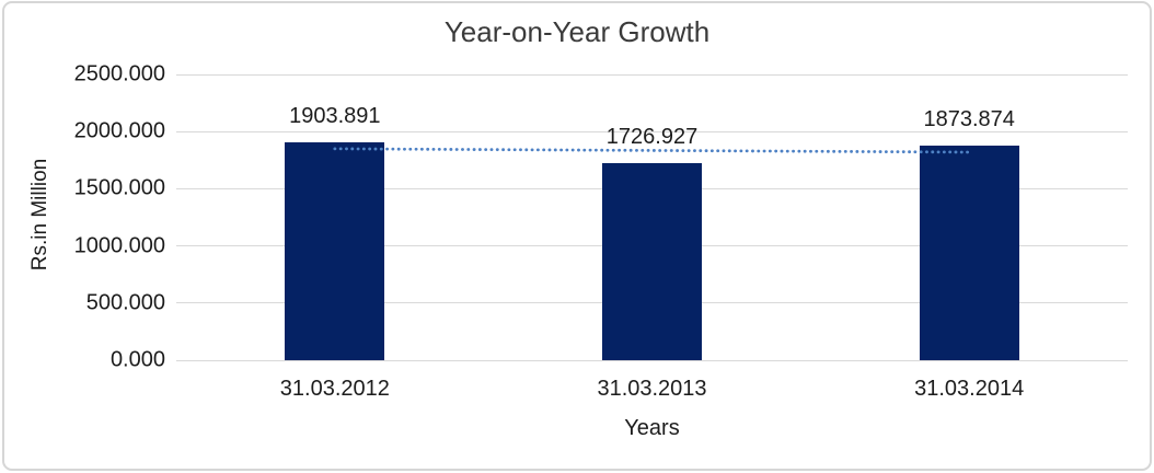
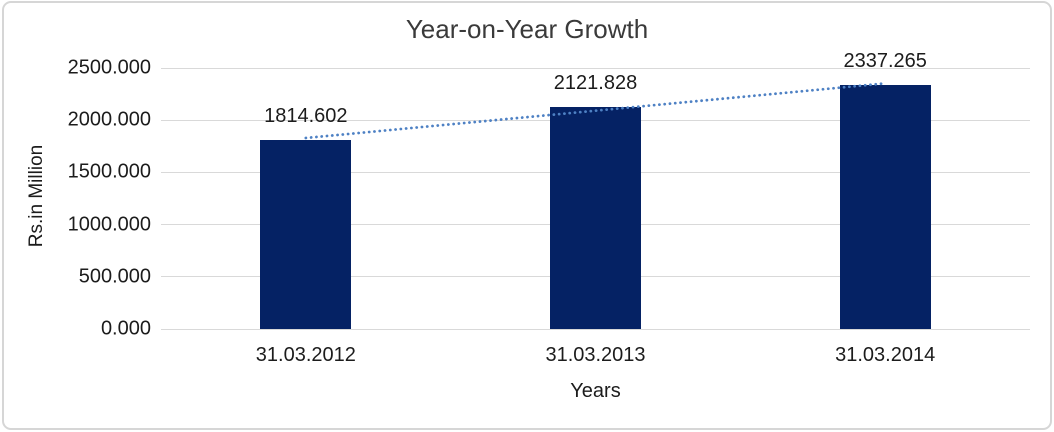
31.03.2012: 1903.891 -> 1814.602
31.03.2013: 1726.927 -> 2121.828
31.03.2014: 1873.874 -> 2337.265
